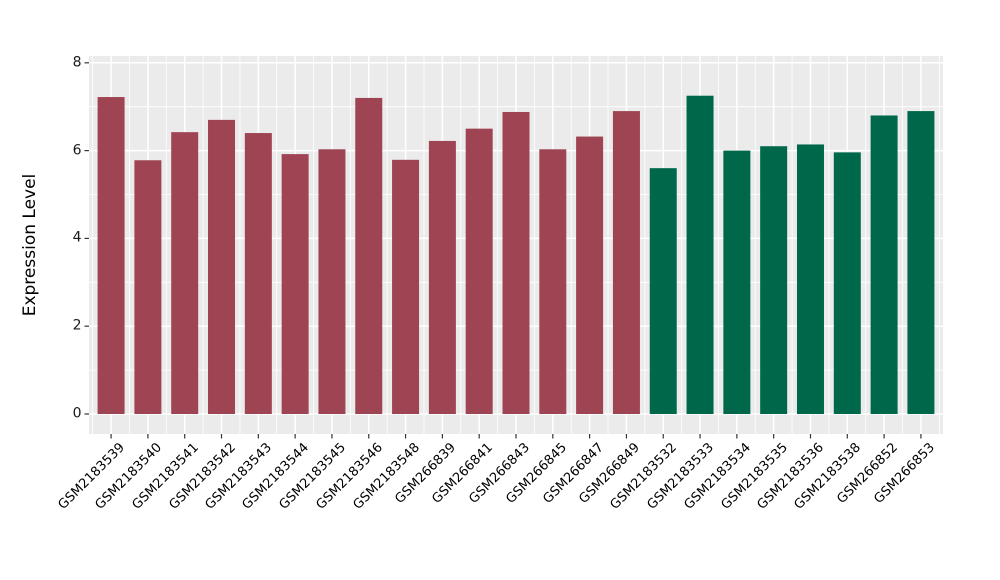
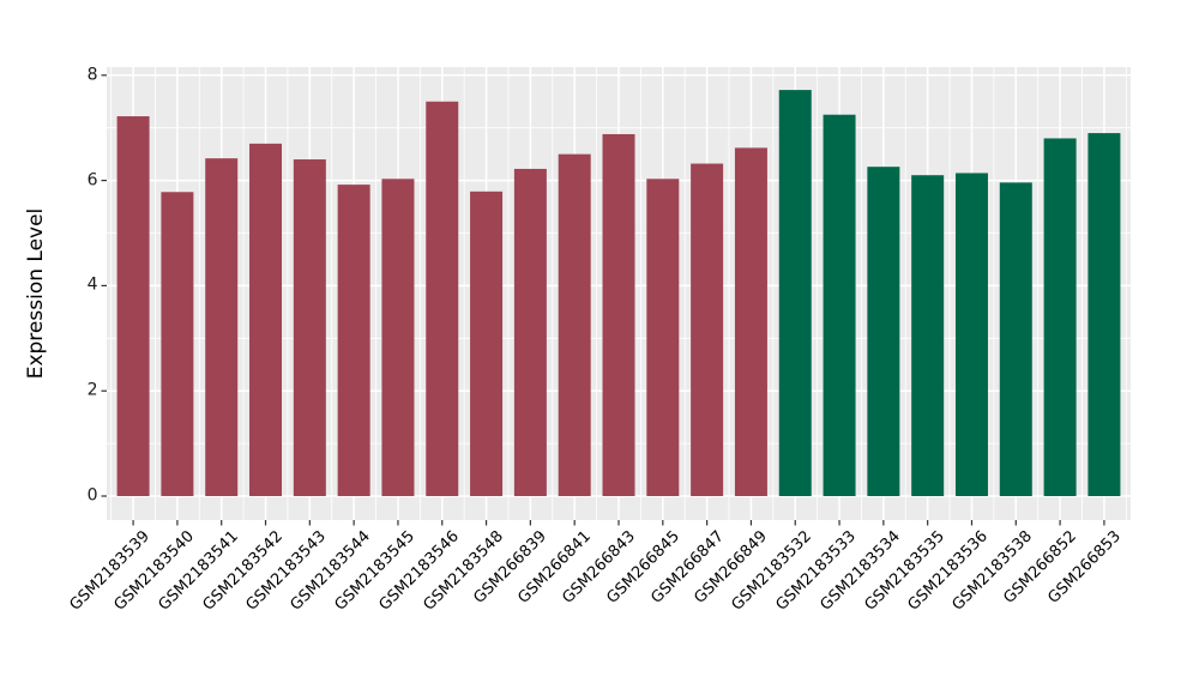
GSM2183546: 7.2 -> 7.5
GSM266849: 6.9 -> 6.6
GSM2183532: 5.6 -> 7.7
GSM2183534: 6.0 -> 6.3
